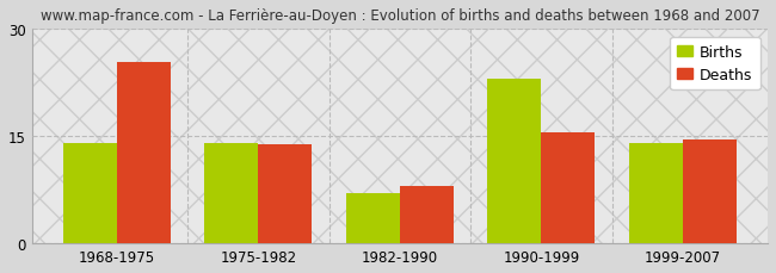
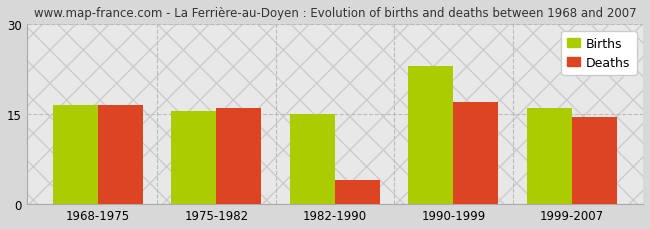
Births/1968-1975: 14.0 -> 16.5
Deaths/1968-1975: 25.4 -> 16.5
Births/1975-1982: 14.0 -> 15.5
Deaths/1975-1982: 13.8 -> 16.0
Births/1982-1990: 7.0 -> 15.0
Deaths/1982-1990: 8.0 -> 4.0
Deaths/1990-1999: 15.6 -> 17.0
Births/1999-2007: 14.0 -> 16.0
